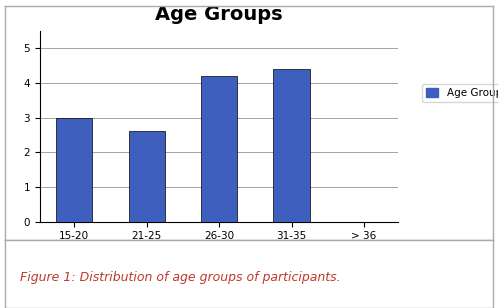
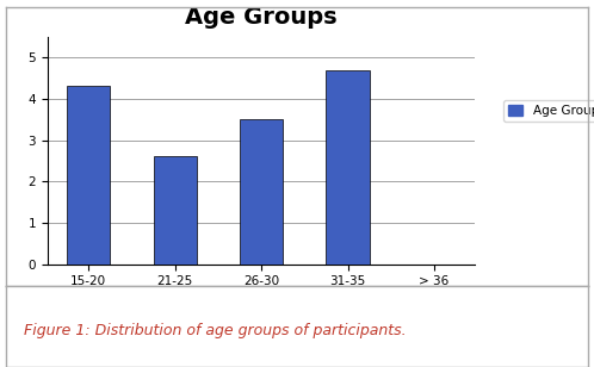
15-20 years: 3.0 -> 4.3
26-30 years: 4.2 -> 3.5
31-35 years: 4.4 -> 4.7
